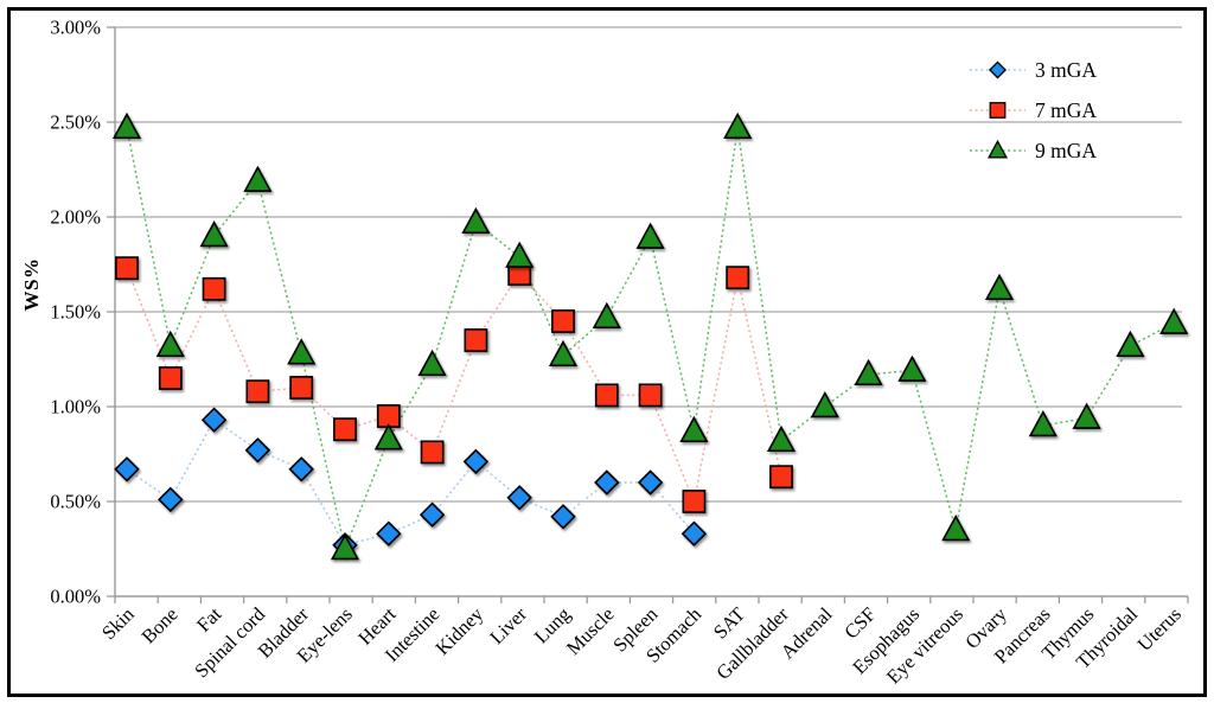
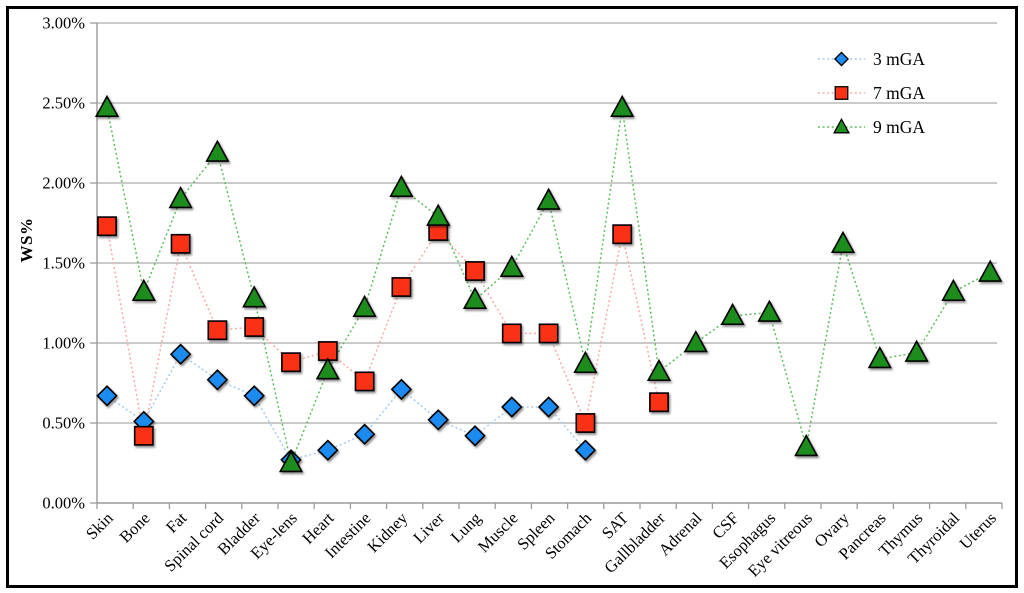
7 mGA/Bone: 1.15% -> 0.42%
